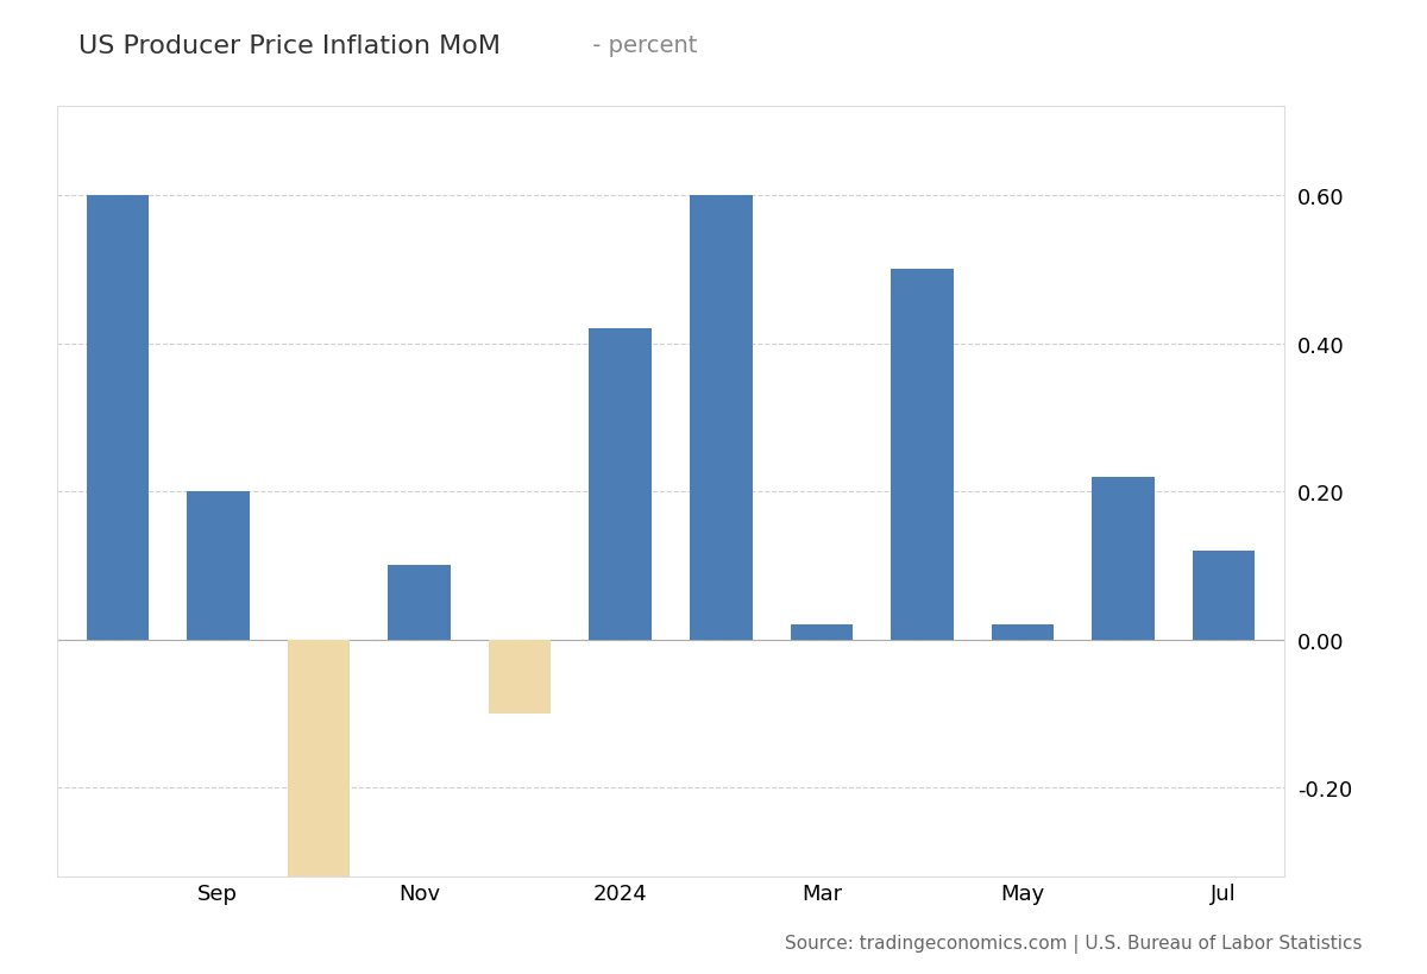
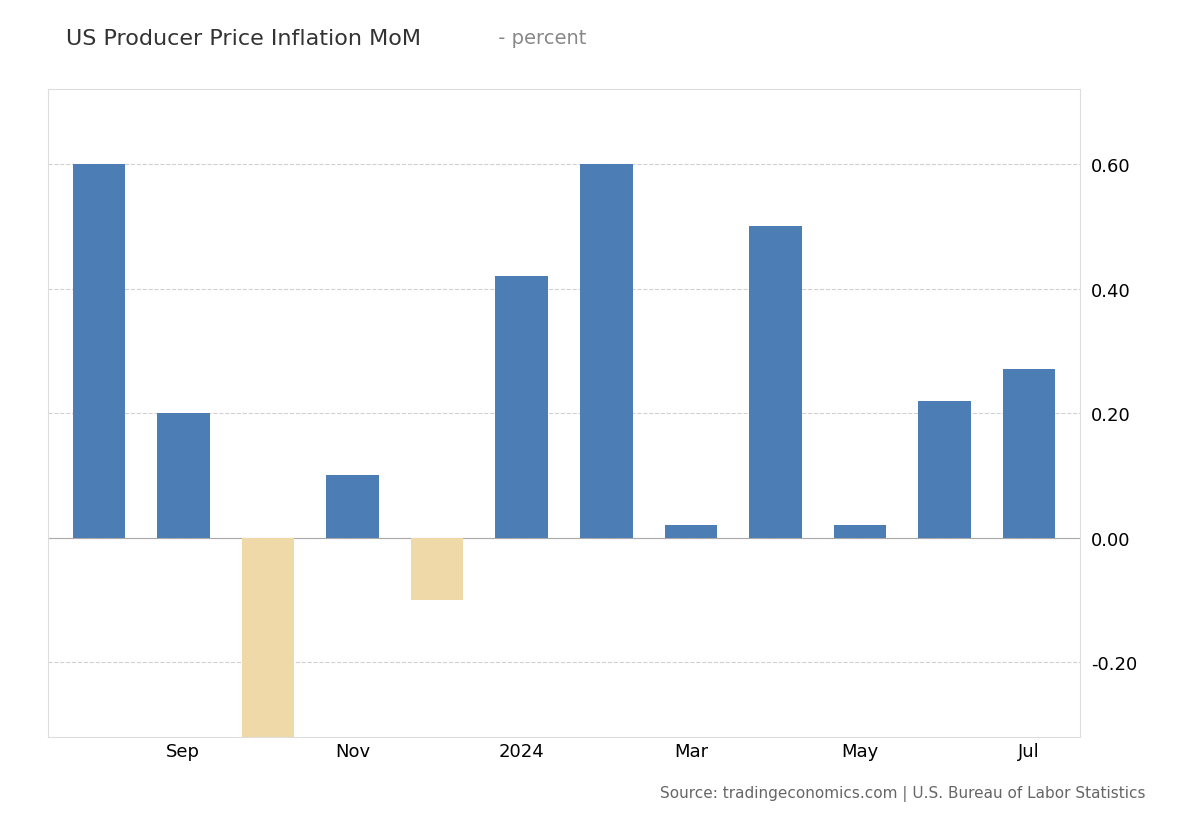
Jul: 0.12 -> 0.27
